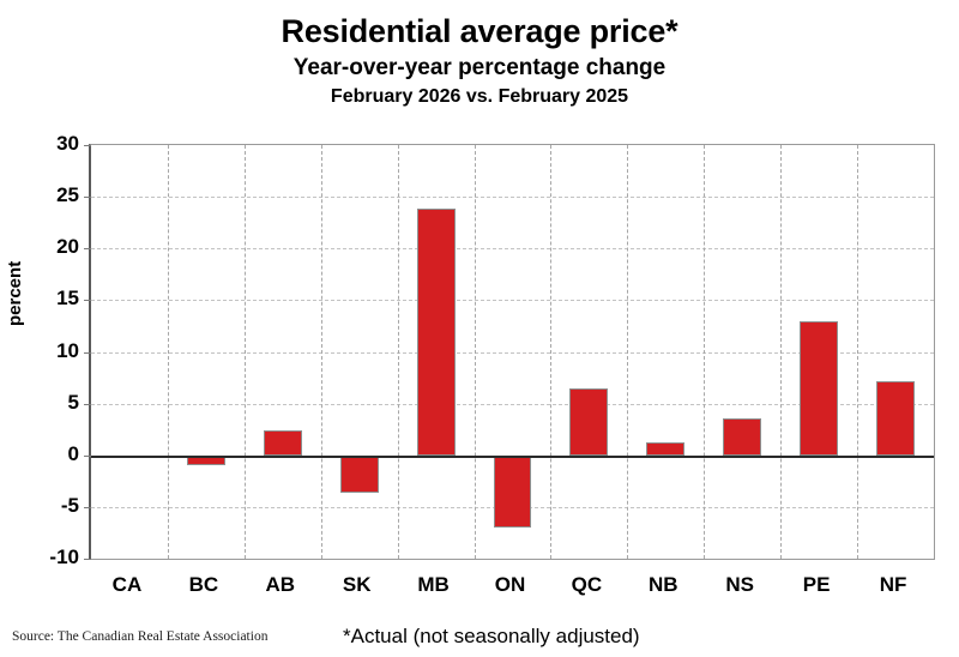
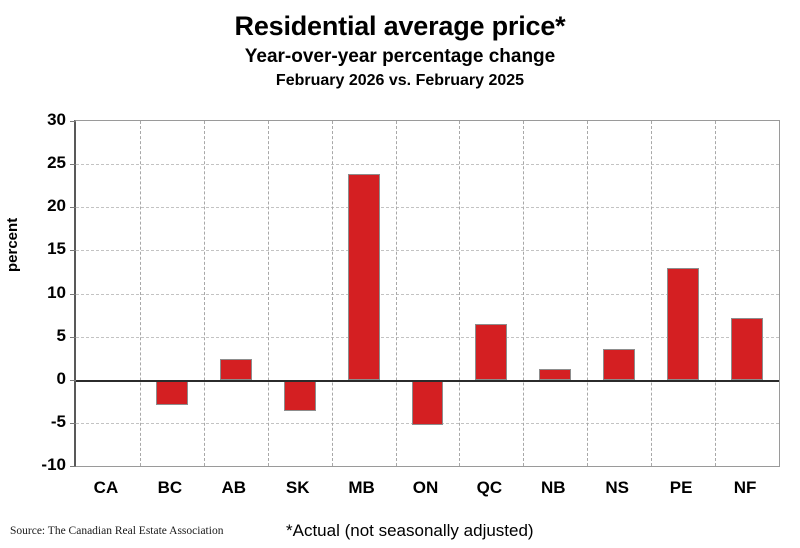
BC: -1 -> -3
ON: -7 -> -5
